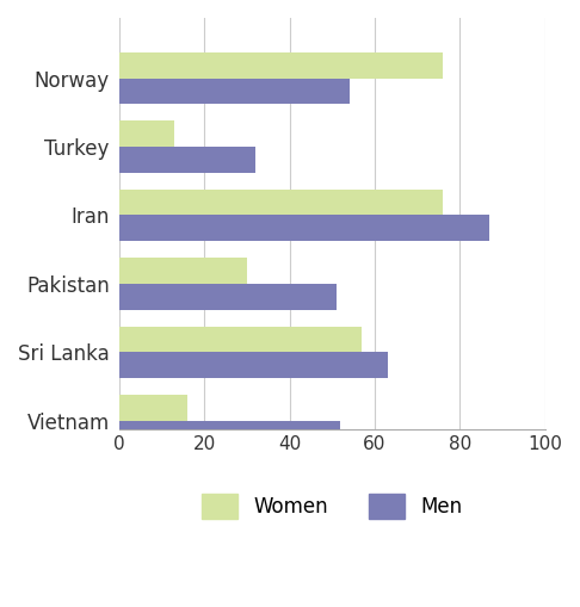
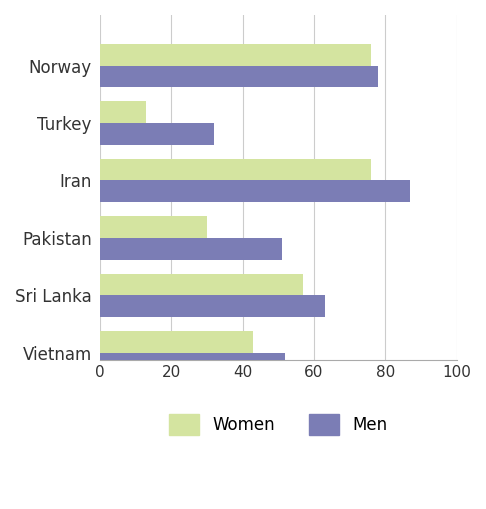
Men/Norway: 54 -> 78
Women/Vietnam: 16 -> 43
